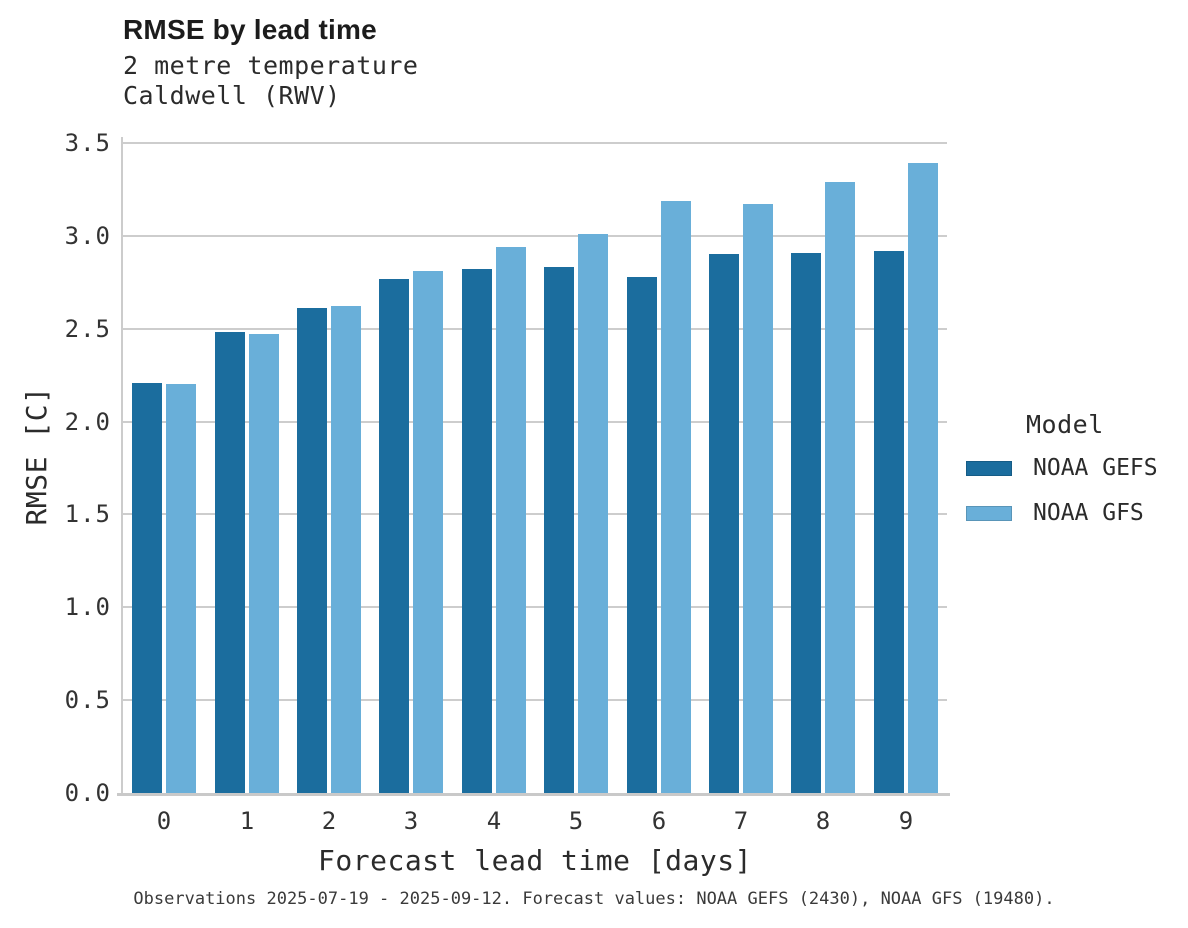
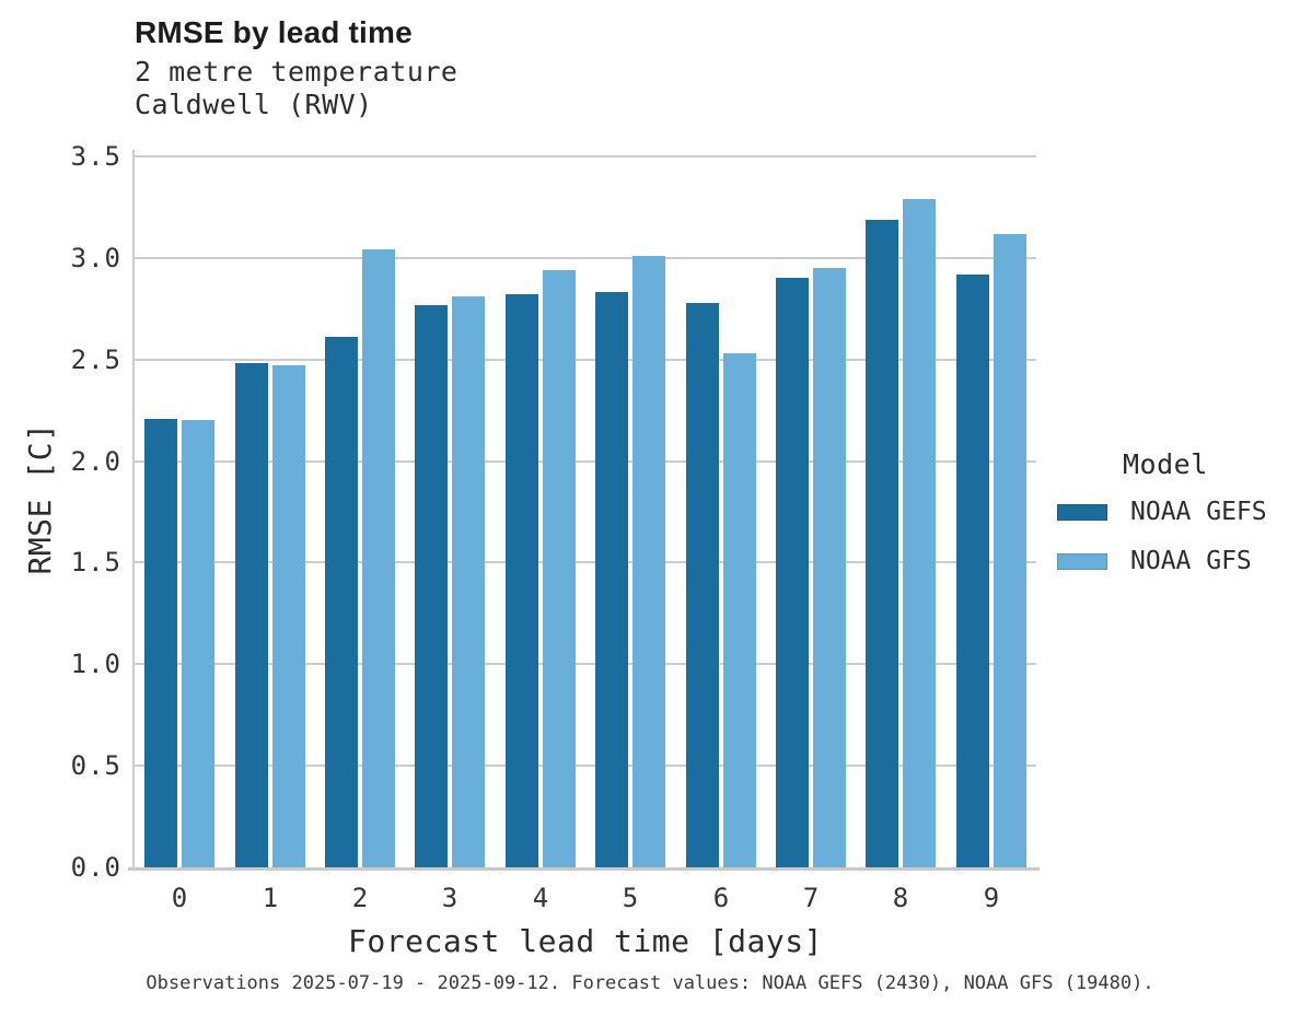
NOAA GFS/2: 2.62 -> 3.04
NOAA GFS/6: 3.19 -> 2.53
NOAA GFS/7: 3.17 -> 2.95
NOAA GEFS/8: 2.91 -> 3.19
NOAA GFS/9: 3.39 -> 3.12
